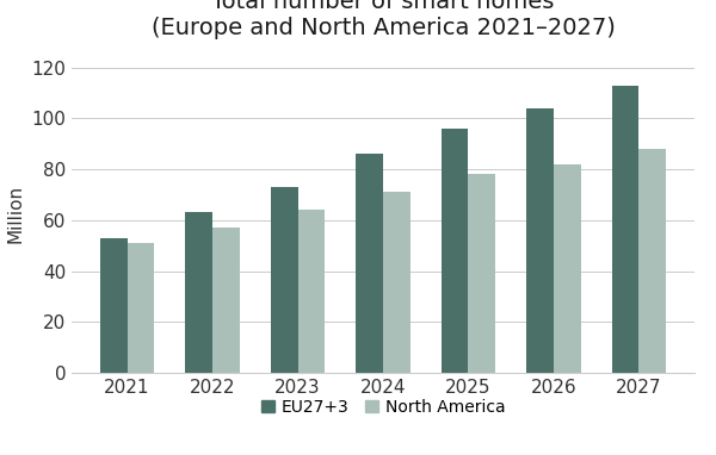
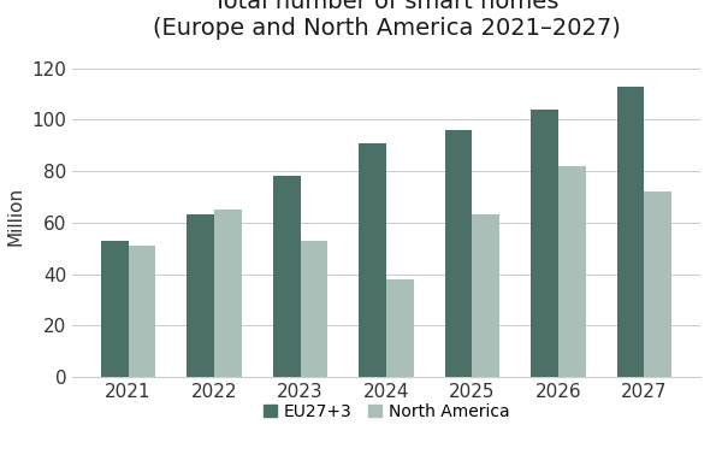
North America/2022: 57 -> 65
EU27+3/2023: 73 -> 78
North America/2023: 64 -> 53
EU27+3/2024: 86 -> 91
North America/2024: 71 -> 38
North America/2025: 78 -> 63
North America/2027: 88 -> 72
